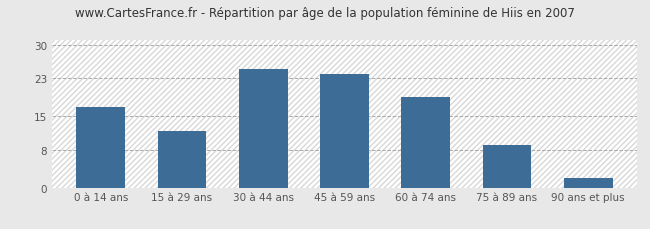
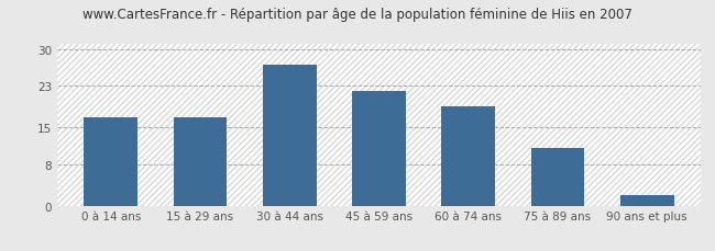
15 à 29 ans: 12 -> 17
30 à 44 ans: 25 -> 27
45 à 59 ans: 24 -> 22
75 à 89 ans: 9 -> 11
